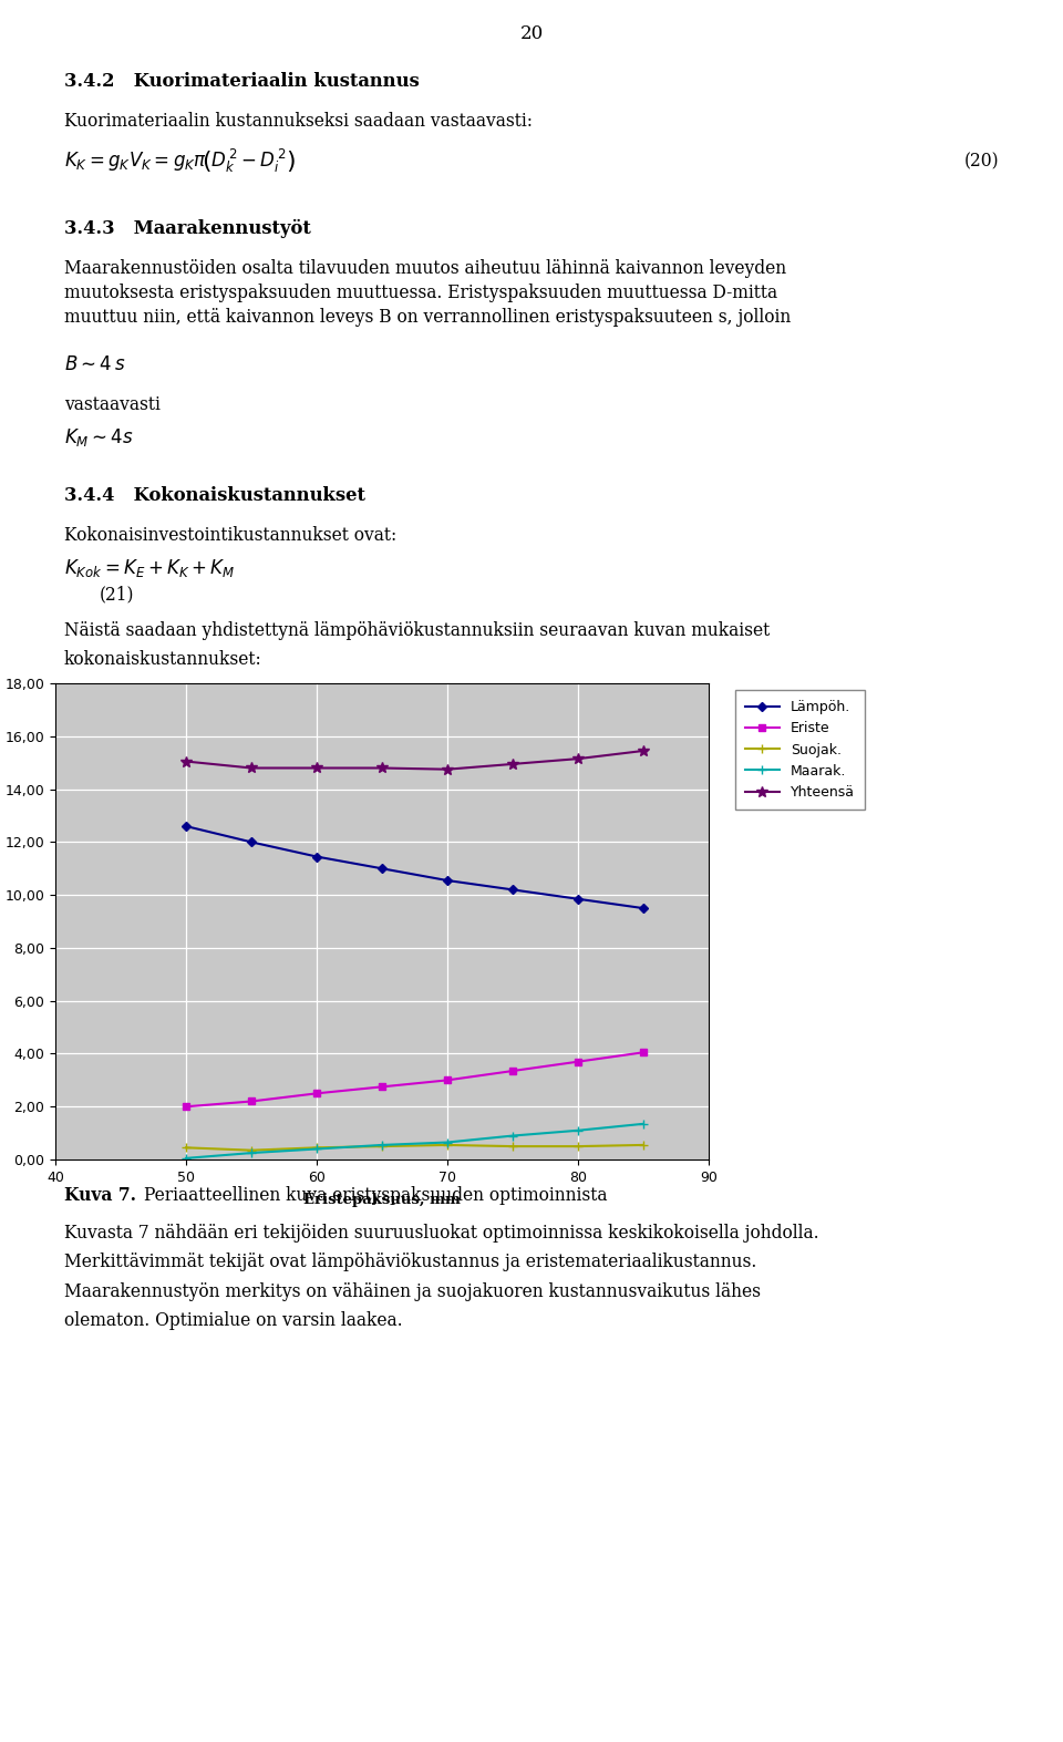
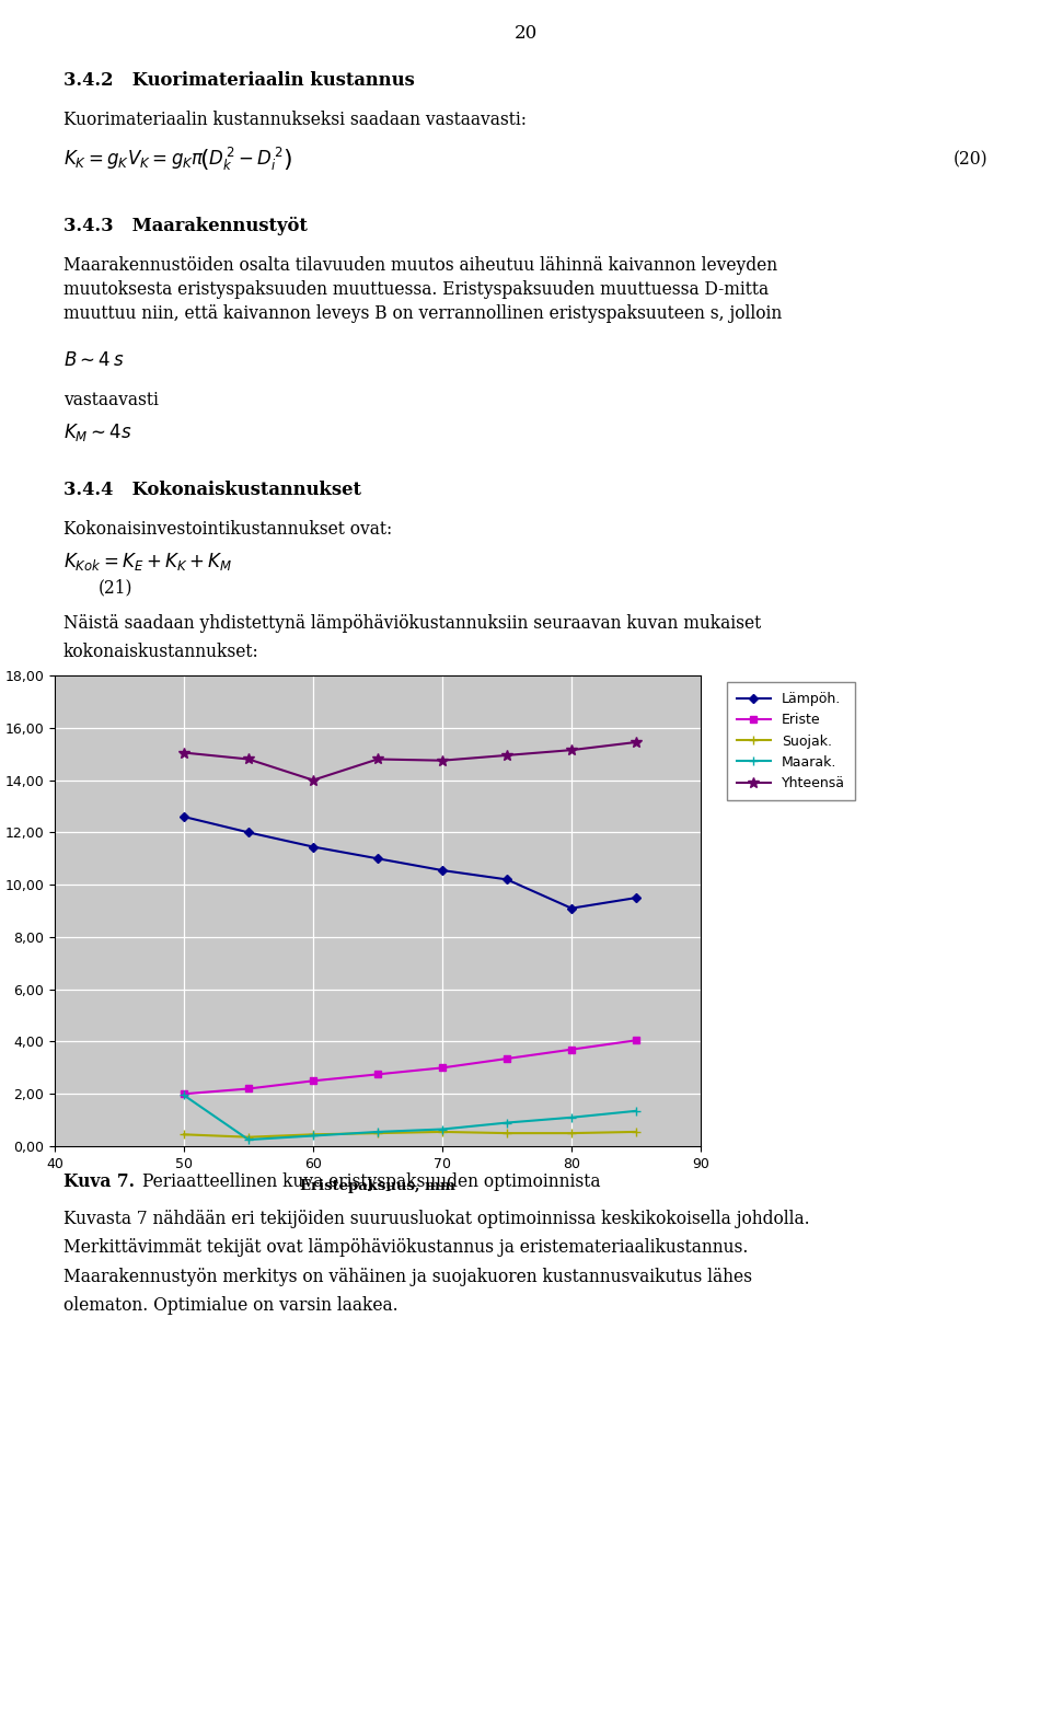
Maarak./50: 0,05 -> 1,95
Yhteensä/60: 14,80 -> 14,00
Lämpöh./80: 9,85 -> 9,10
